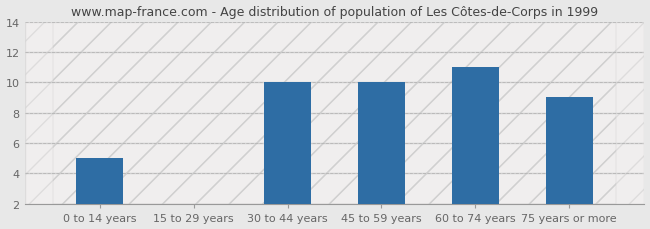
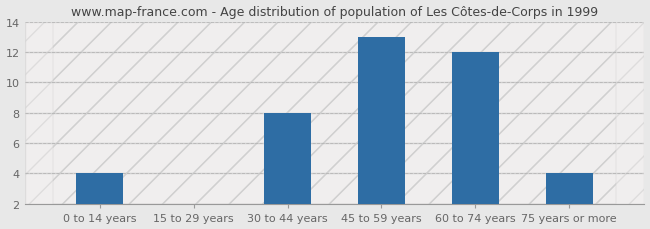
0 to 14 years: 5 -> 4
30 to 44 years: 10 -> 8
45 to 59 years: 10 -> 13
60 to 74 years: 11 -> 12
75 years or more: 9 -> 4
